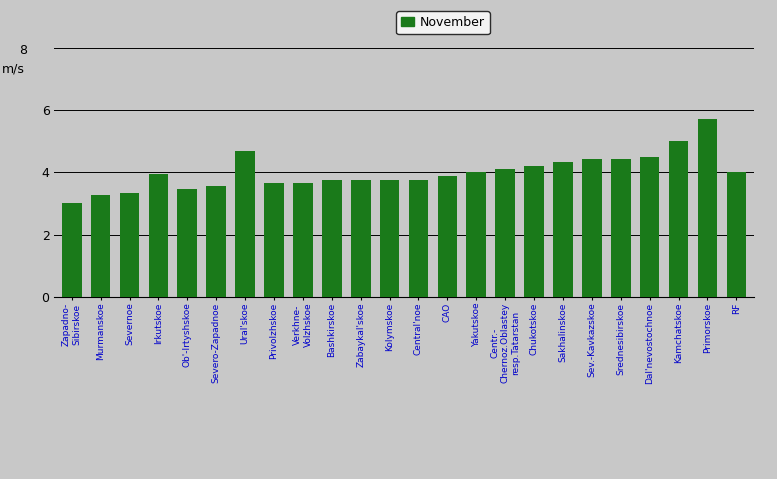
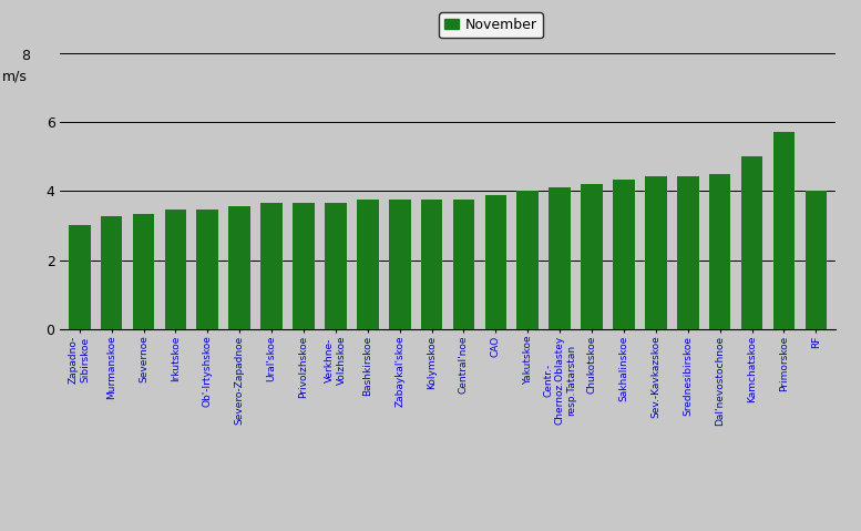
Irkutskoe: 3.95 -> 3.48
Ural'skoe: 4.70 -> 3.65
